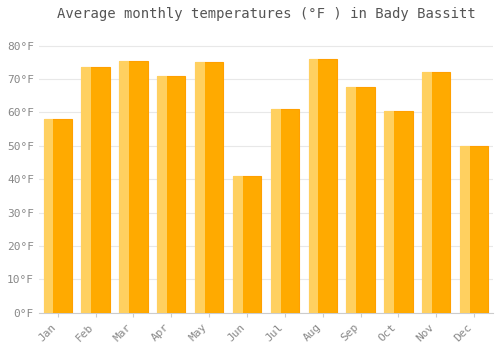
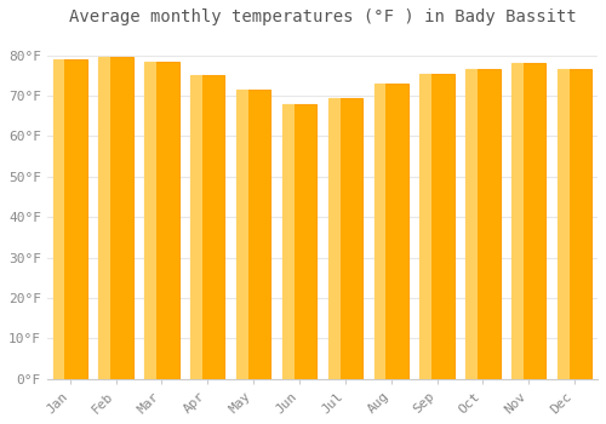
Jan: 58.0°F -> 79.0°F
Feb: 73.5°F -> 79.5°F
Mar: 75.5°F -> 78.5°F
Apr: 71.0°F -> 75.0°F
May: 75.0°F -> 71.5°F
Jun: 41.0°F -> 68.0°F
Jul: 61.0°F -> 69.5°F
Aug: 76.0°F -> 73.0°F
Sep: 67.5°F -> 75.5°F
Oct: 60.5°F -> 76.5°F
Nov: 72.0°F -> 78.0°F
Dec: 50.0°F -> 76.5°F
